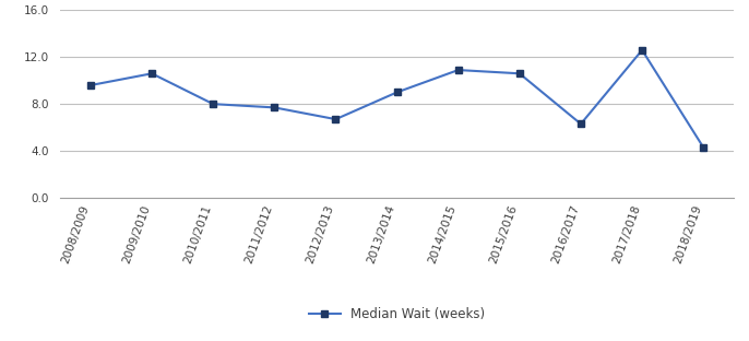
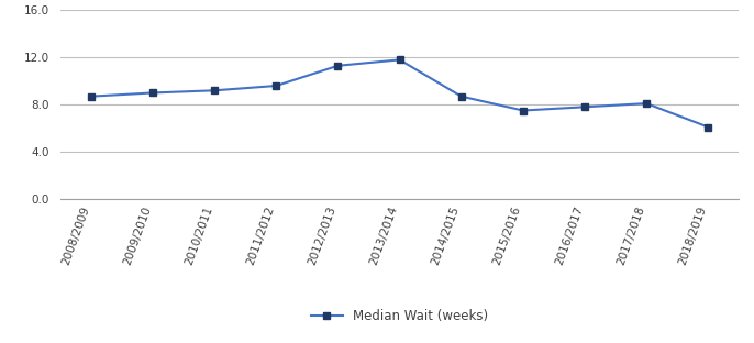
2008/2009: 9.6 -> 8.7
2009/2010: 10.6 -> 9.0
2010/2011: 8.0 -> 9.2
2011/2012: 7.7 -> 9.6
2012/2013: 6.7 -> 11.3
2013/2014: 9.0 -> 11.8
2014/2015: 10.9 -> 8.7
2015/2016: 10.6 -> 7.5
2016/2017: 6.3 -> 7.8
2017/2018: 12.6 -> 8.1
2018/2019: 4.3 -> 6.1
